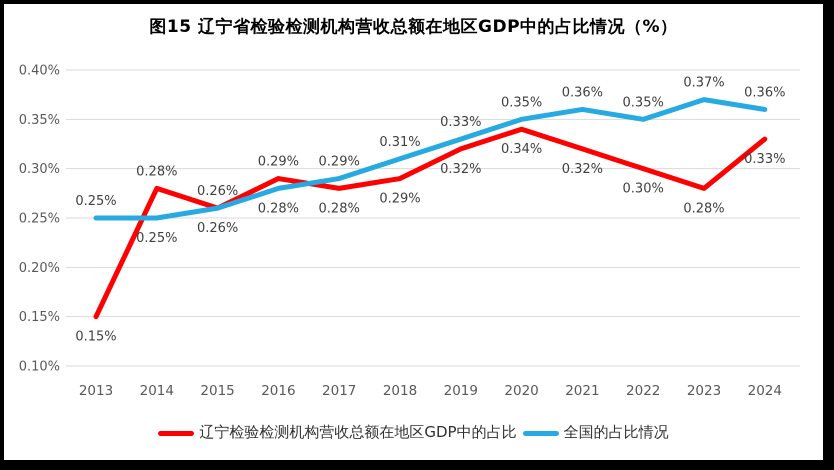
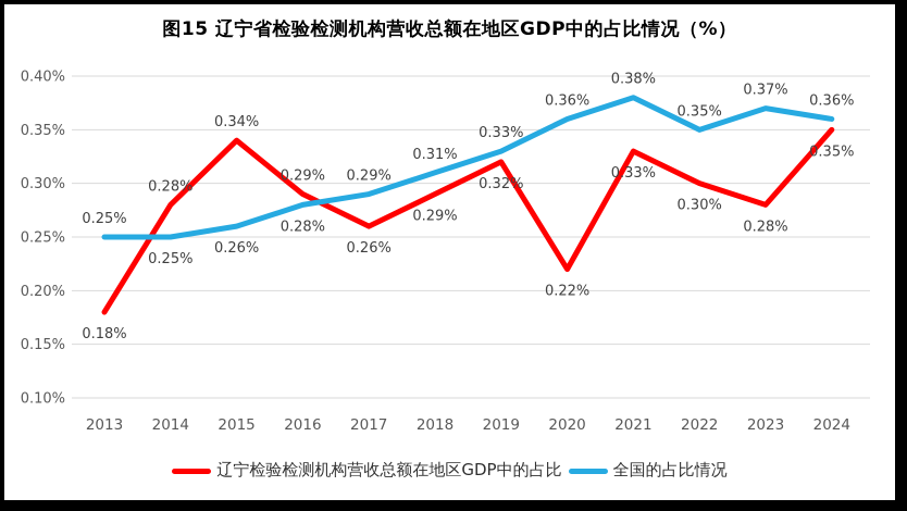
辽宁检验检测机构营收总额在地区GDP中的占比/2013: 0.15% -> 0.18%
辽宁检验检测机构营收总额在地区GDP中的占比/2015: 0.26% -> 0.34%
辽宁检验检测机构营收总额在地区GDP中的占比/2017: 0.28% -> 0.26%
辽宁检验检测机构营收总额在地区GDP中的占比/2020: 0.34% -> 0.22%
全国的占比情况/2020: 0.35% -> 0.36%
辽宁检验检测机构营收总额在地区GDP中的占比/2021: 0.32% -> 0.33%
全国的占比情况/2021: 0.36% -> 0.38%
辽宁检验检测机构营收总额在地区GDP中的占比/2024: 0.33% -> 0.35%
